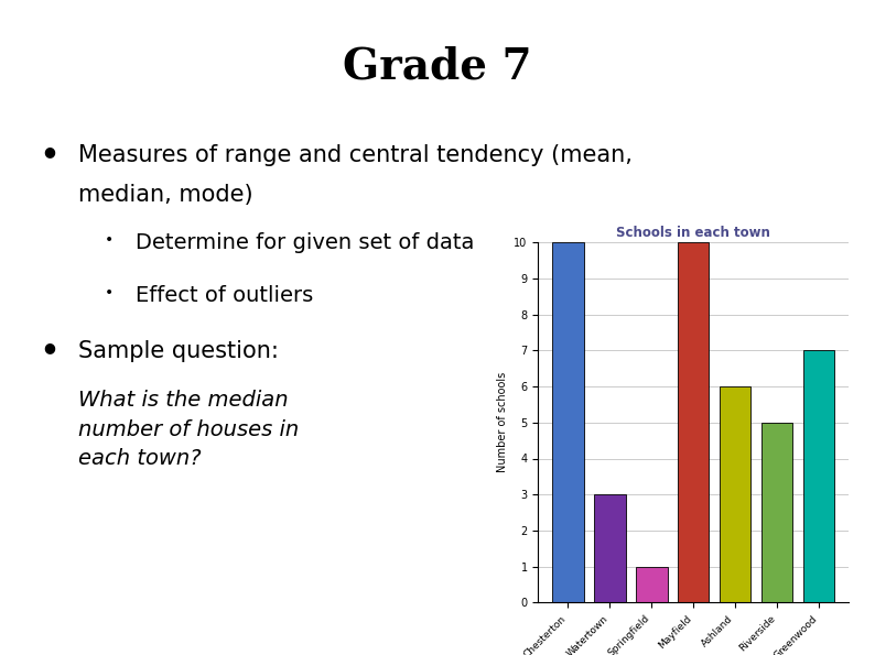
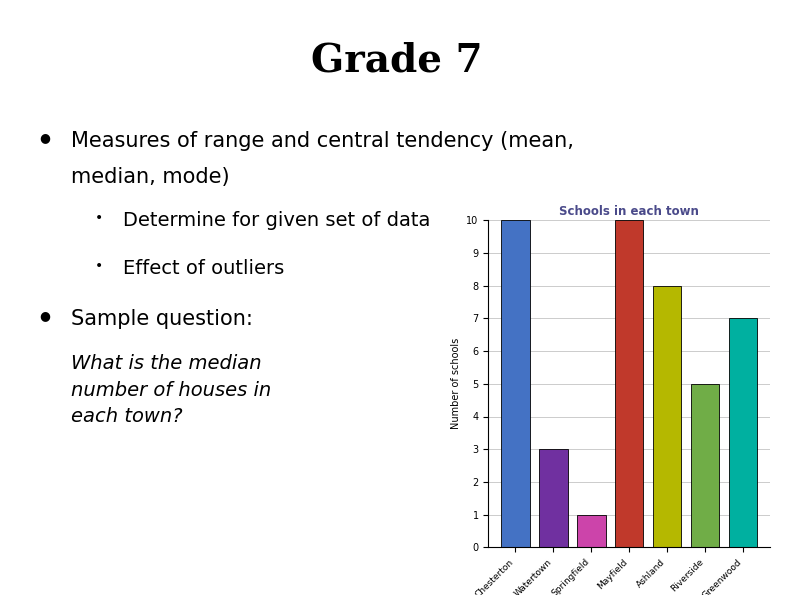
Ashland: 6 -> 8
